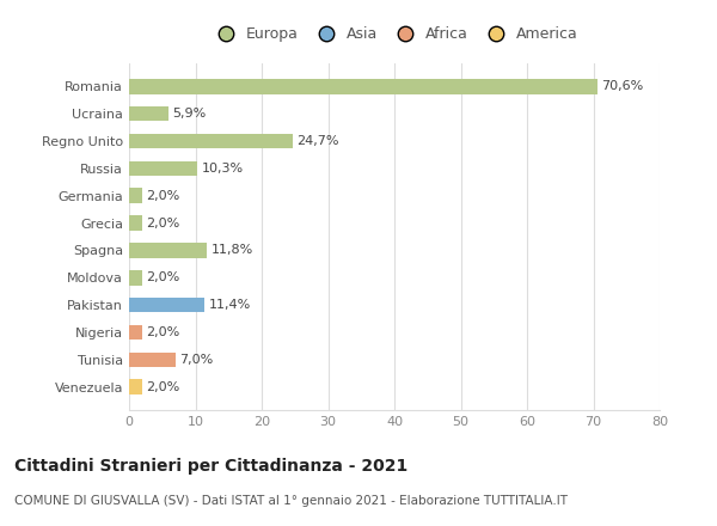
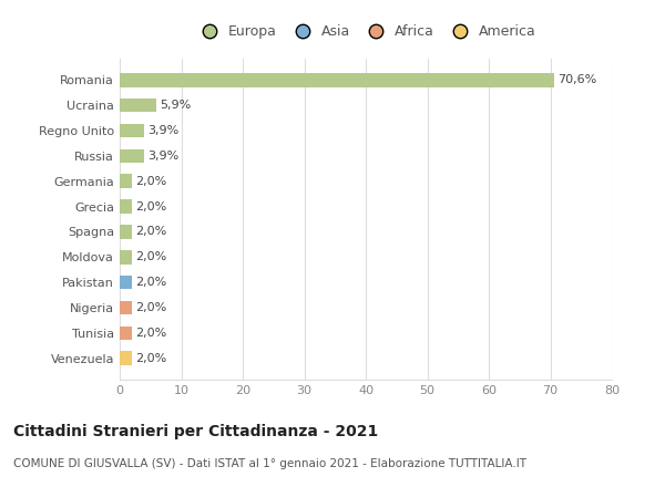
Regno Unito: 24,7% -> 3,9%
Russia: 10,3% -> 3,9%
Spagna: 11,8% -> 2,0%
Pakistan: 11,4% -> 2,0%
Tunisia: 7,0% -> 2,0%
